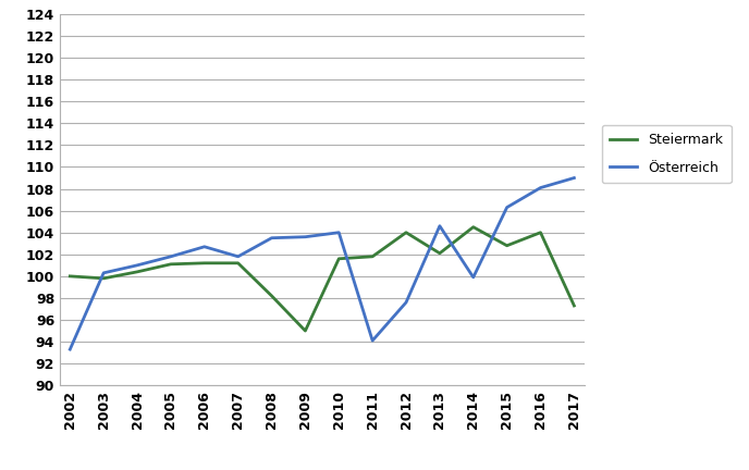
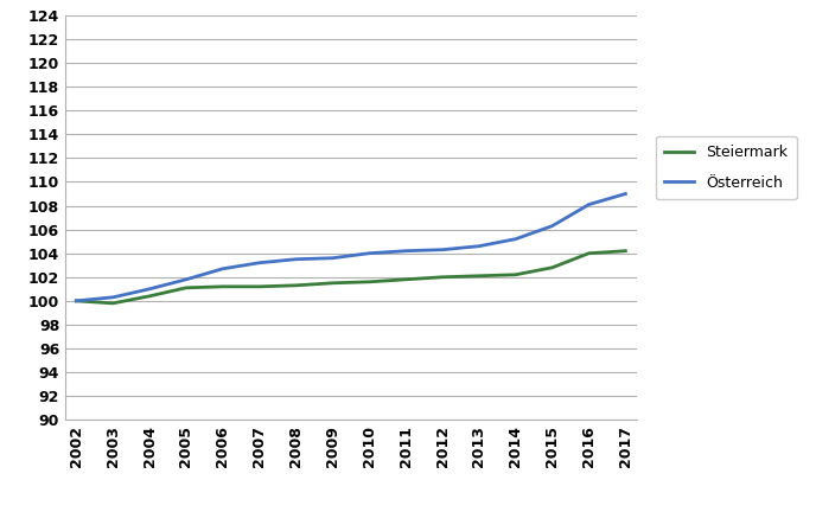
Österreich/2002: 93.3 -> 100.0
Österreich/2007: 101.8 -> 103.2
Steiermark/2008: 98.2 -> 101.3
Steiermark/2009: 95.0 -> 101.5
Österreich/2011: 94.1 -> 104.2
Steiermark/2012: 104.0 -> 102.0
Österreich/2012: 97.6 -> 104.3
Steiermark/2014: 104.5 -> 102.2
Österreich/2014: 99.9 -> 105.2
Steiermark/2017: 97.3 -> 104.2
